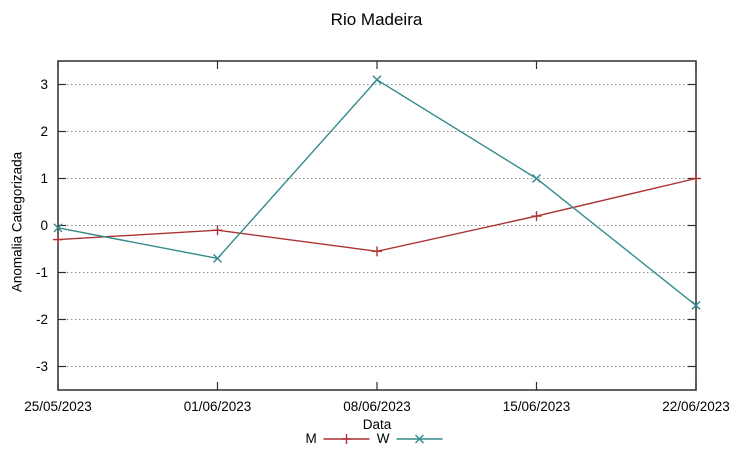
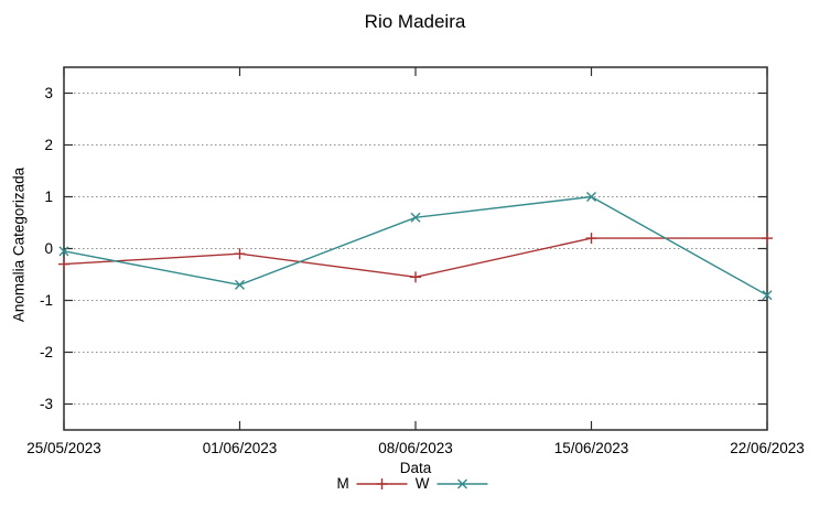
W/08/06/2023: 3.1 -> 0.6
M/22/06/2023: 1.0 -> 0.2
W/22/06/2023: -1.7 -> -0.9
